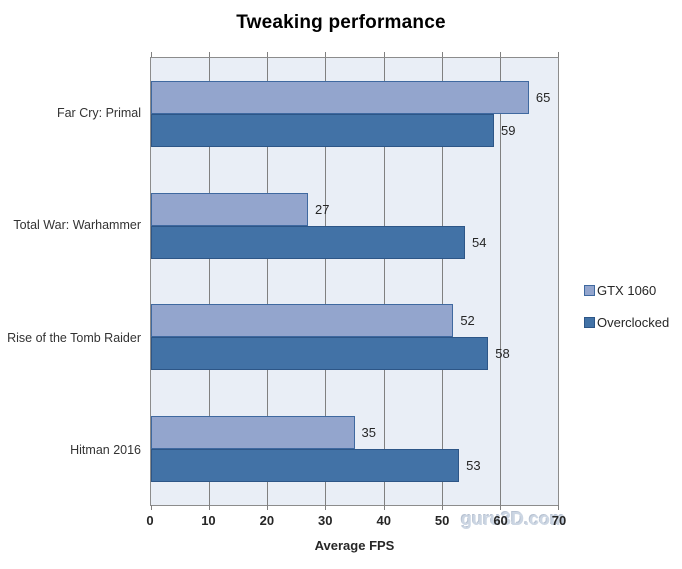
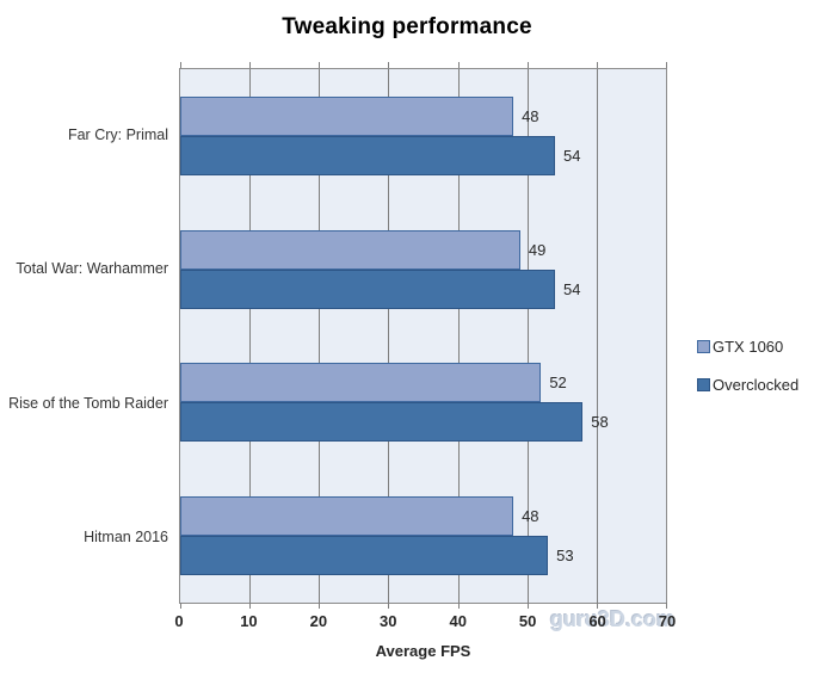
GTX 1060/Far Cry: Primal: 65 -> 48
Overclocked/Far Cry: Primal: 59 -> 54
GTX 1060/Total War: Warhammer: 27 -> 49
GTX 1060/Hitman 2016: 35 -> 48
